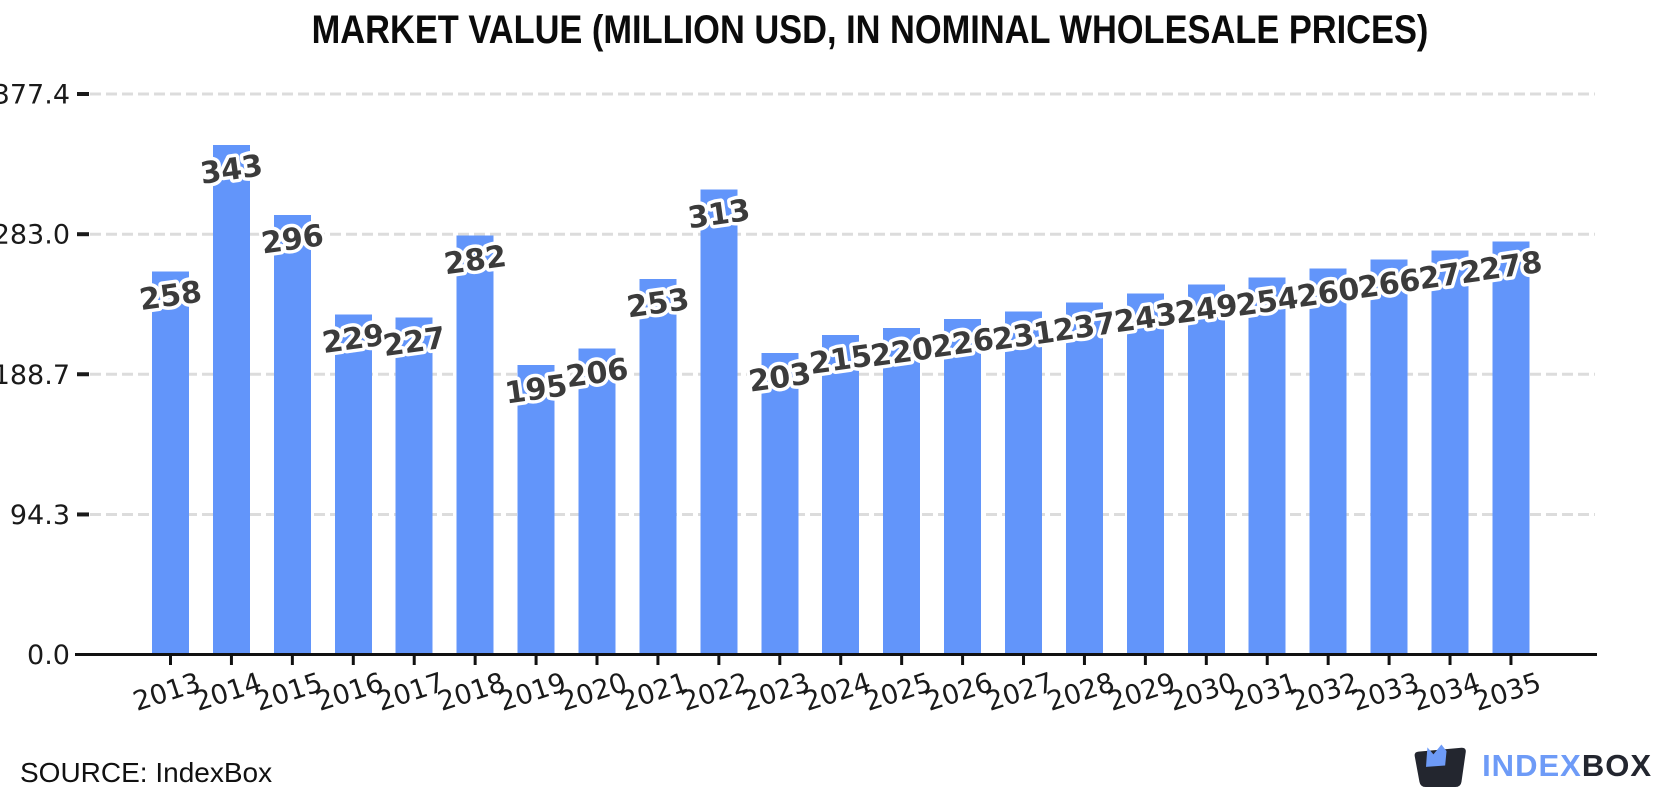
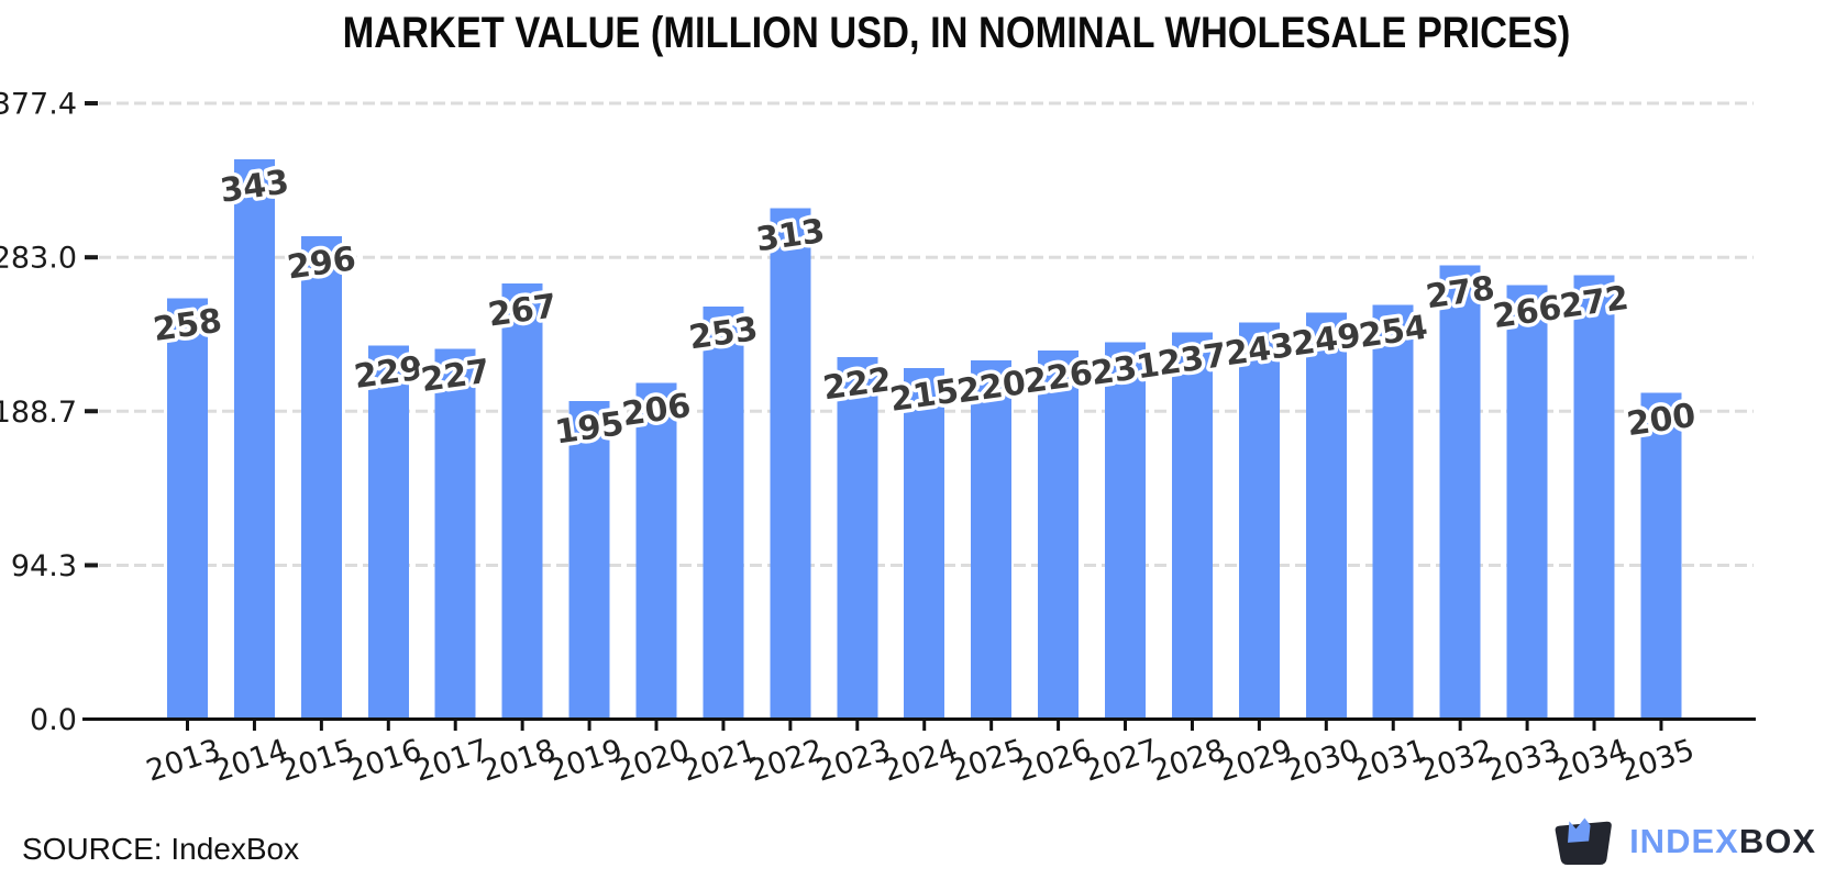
2018: 282 -> 267
2023: 203 -> 222
2032: 260 -> 278
2035: 278 -> 200
